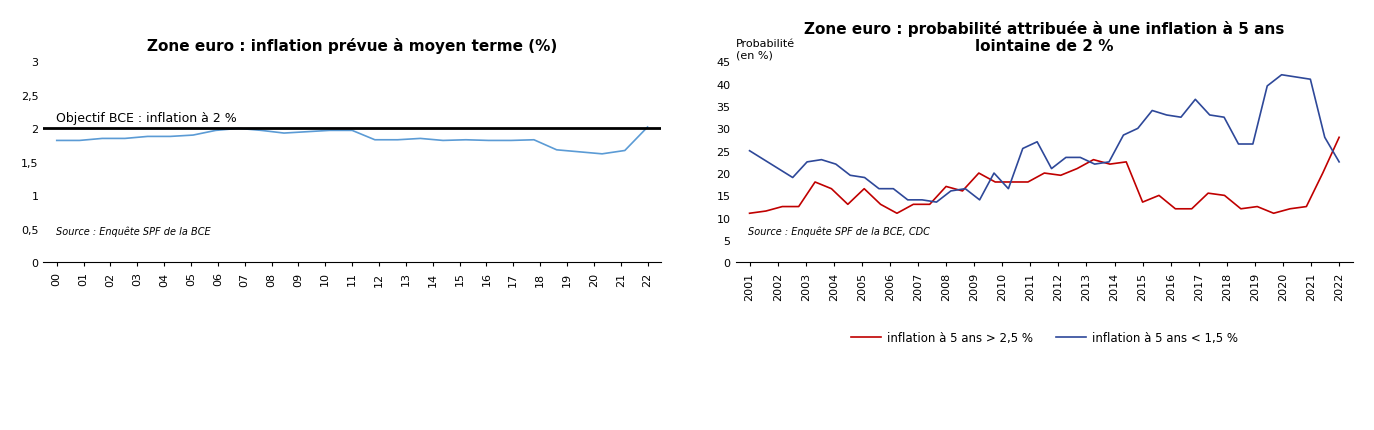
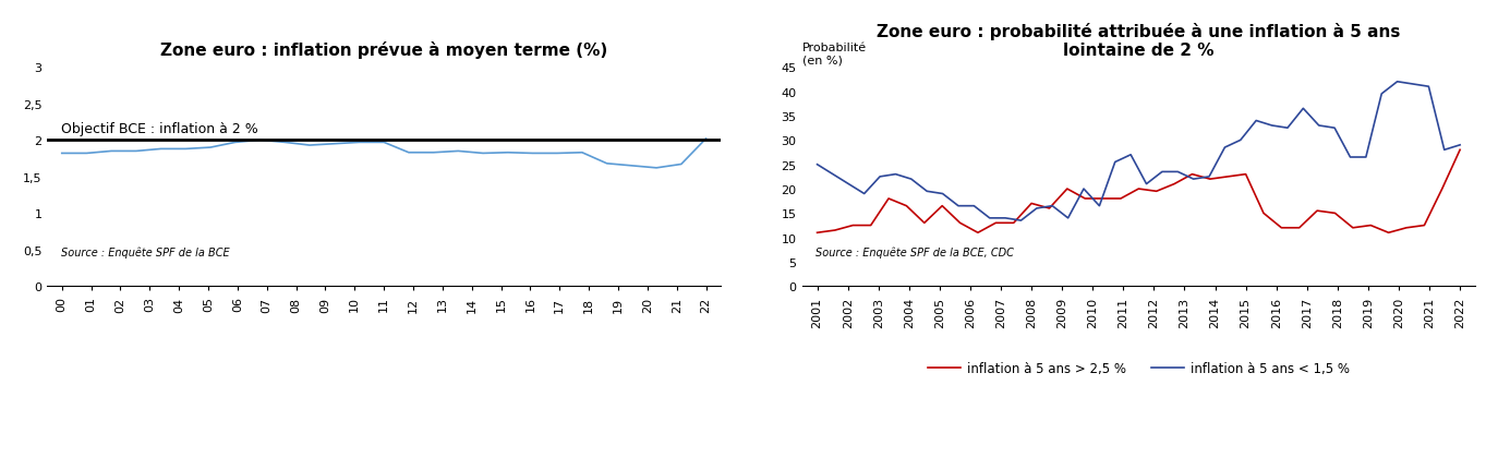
inflation à 5 ans > 2,5 %/2015: 13.5 -> 23.0
inflation à 5 ans < 1,5 %/2022: 22.5 -> 29.0
